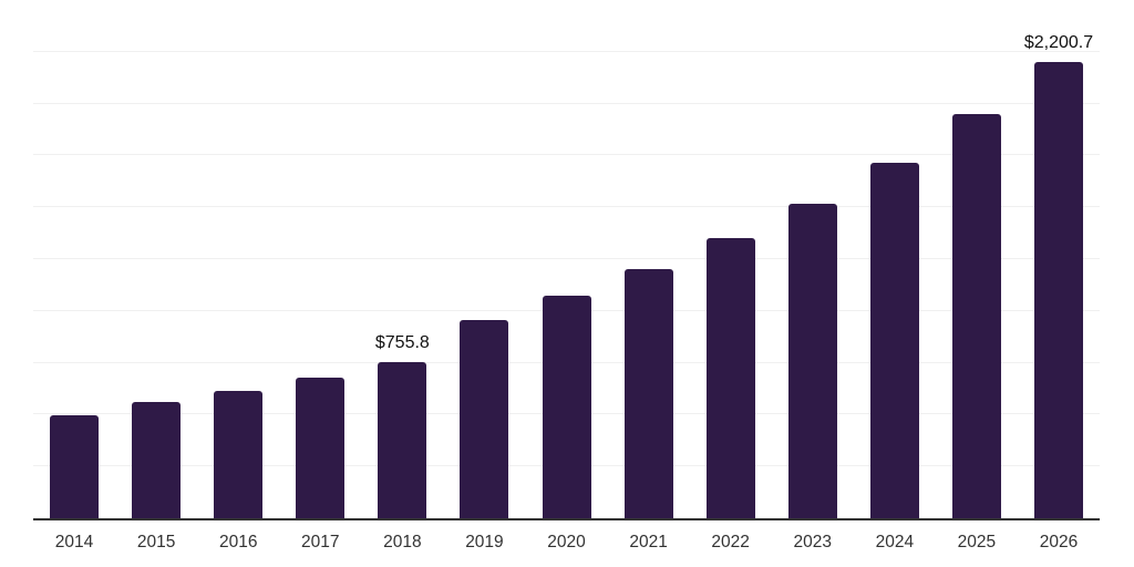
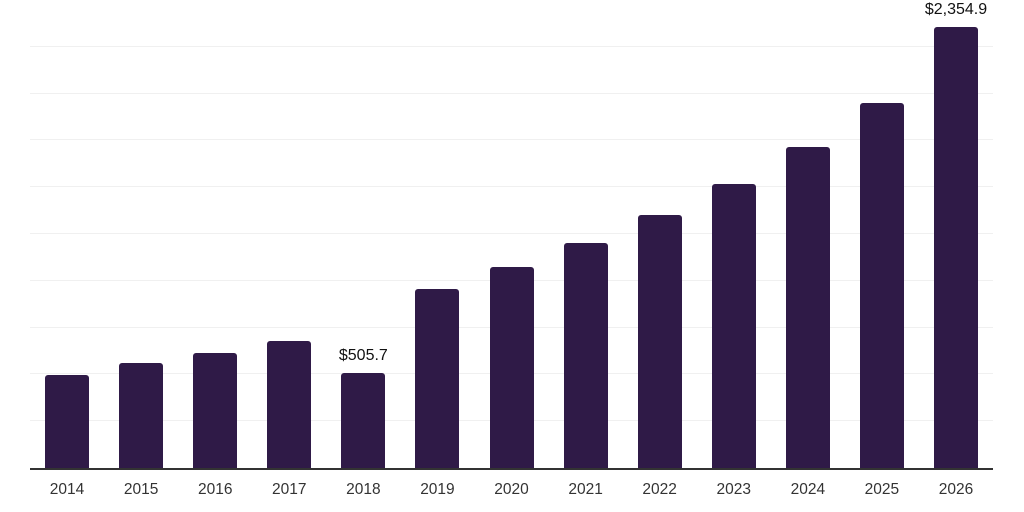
2018: $755.8 -> $505.7
2026: $2,200.7 -> $2,354.9
